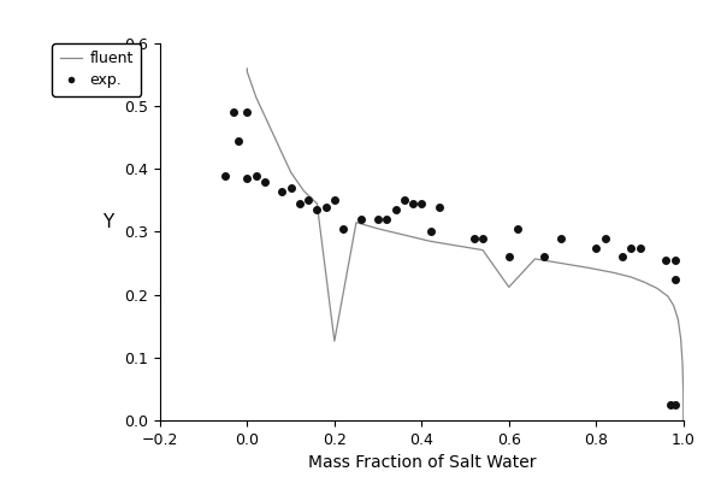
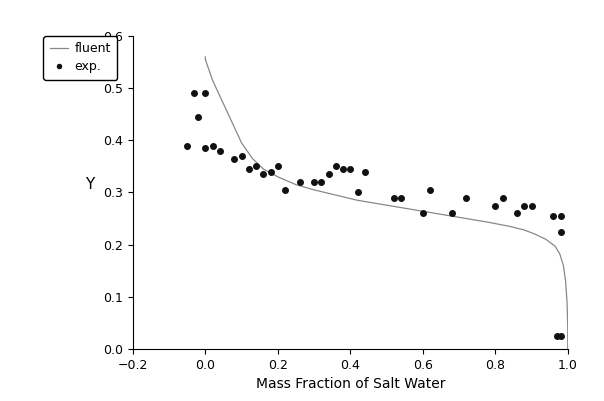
fluent/0.2: 0.126 -> 0.330
fluent/0.6: 0.212 -> 0.264
